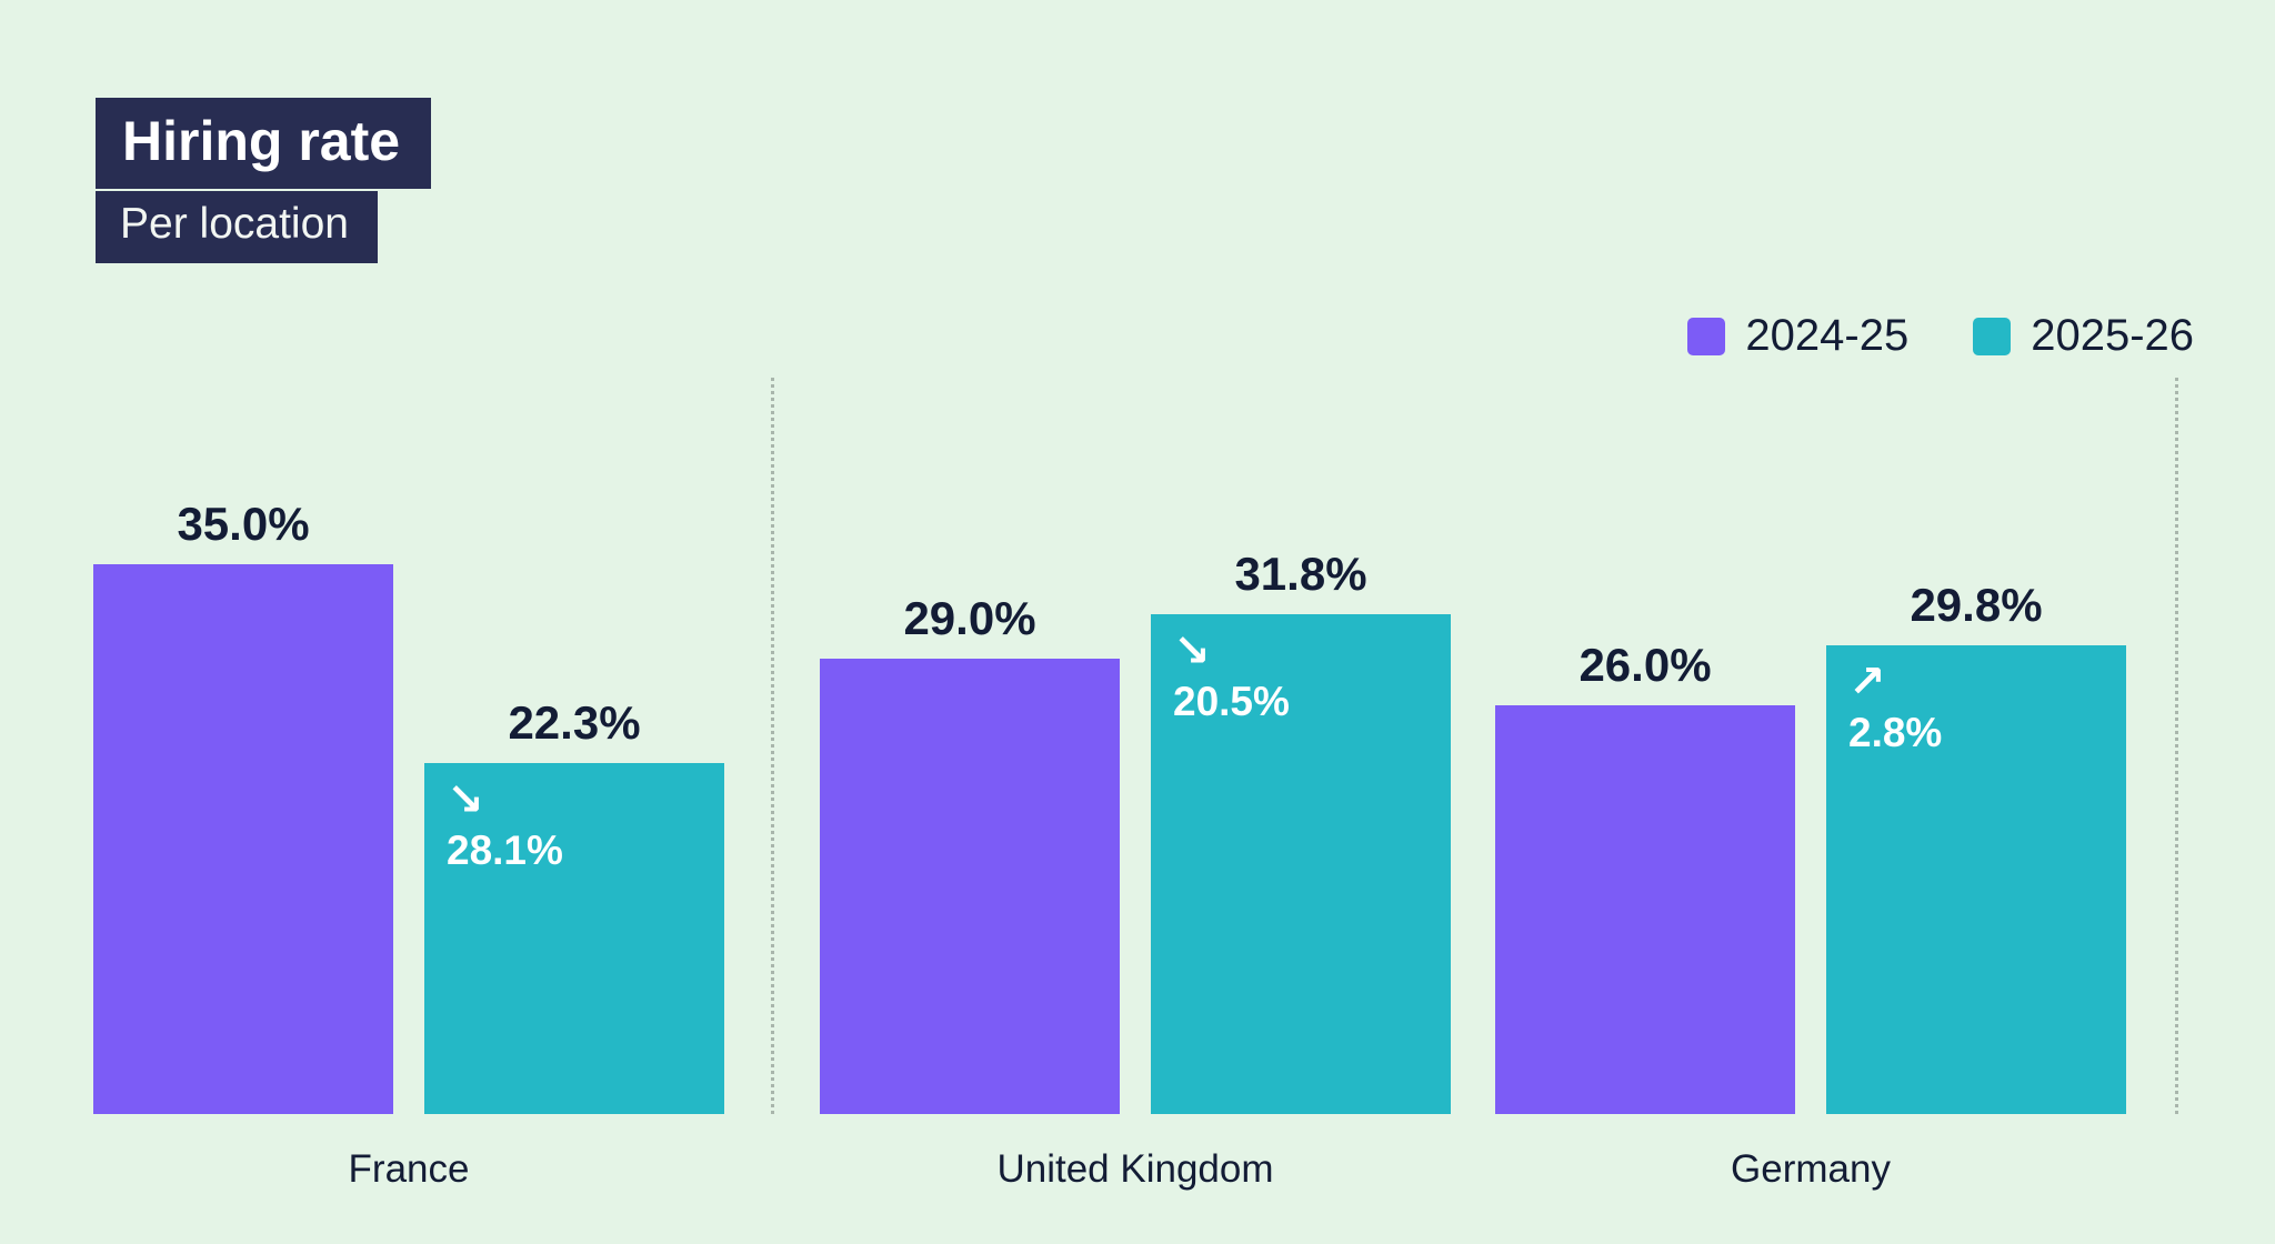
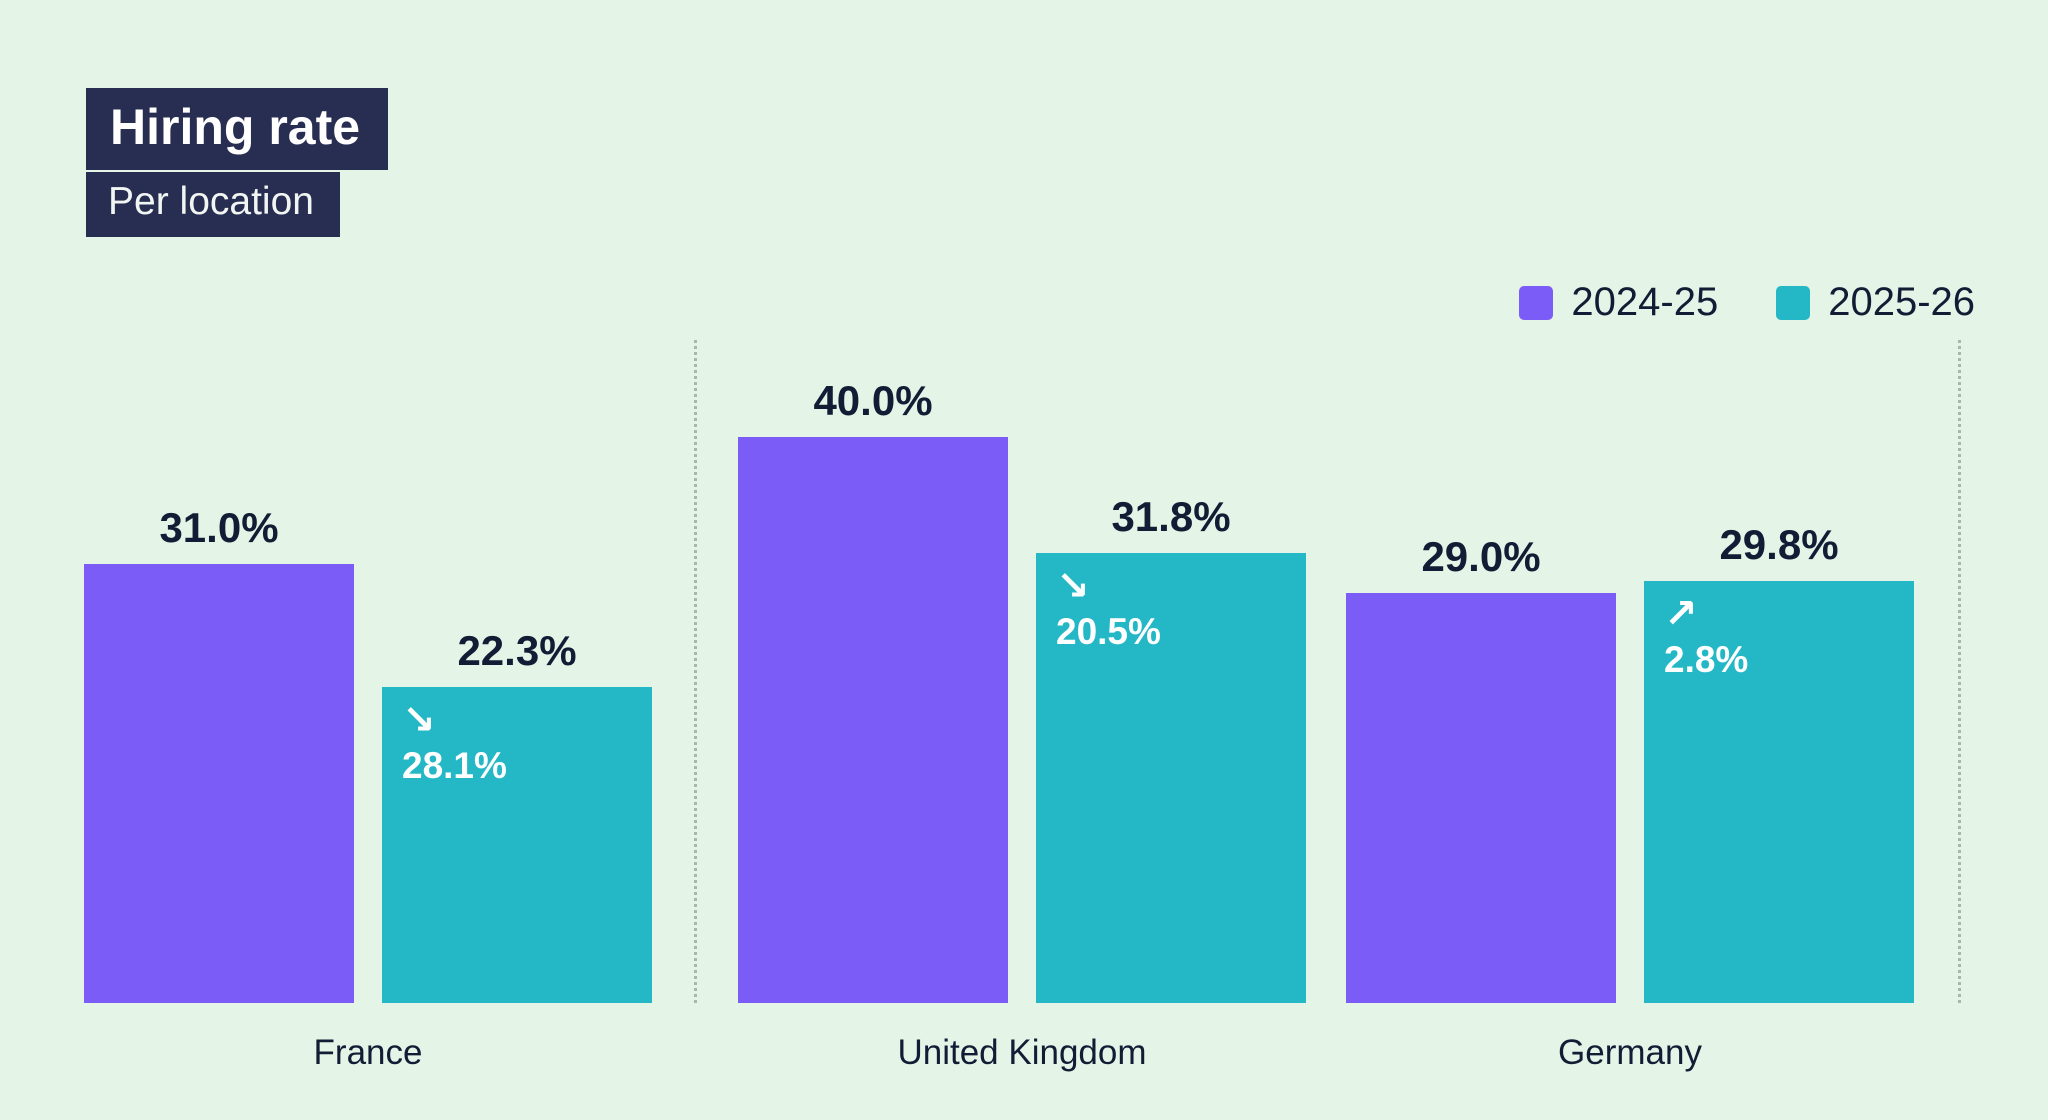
2024-25/France: 35.0% -> 31.0%
2024-25/United Kingdom: 29.0% -> 40.0%
2024-25/Germany: 26.0% -> 29.0%
